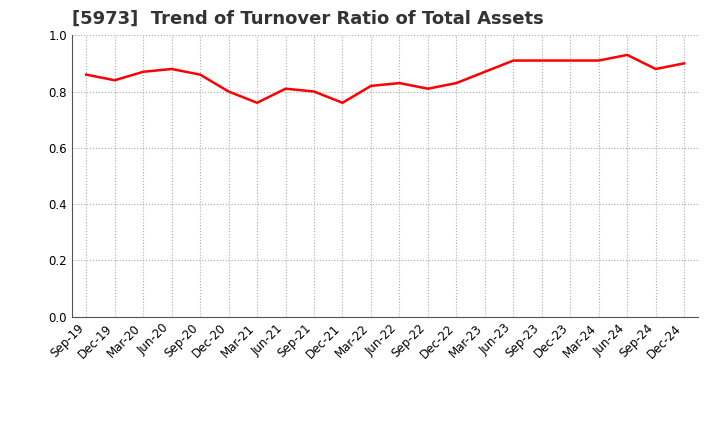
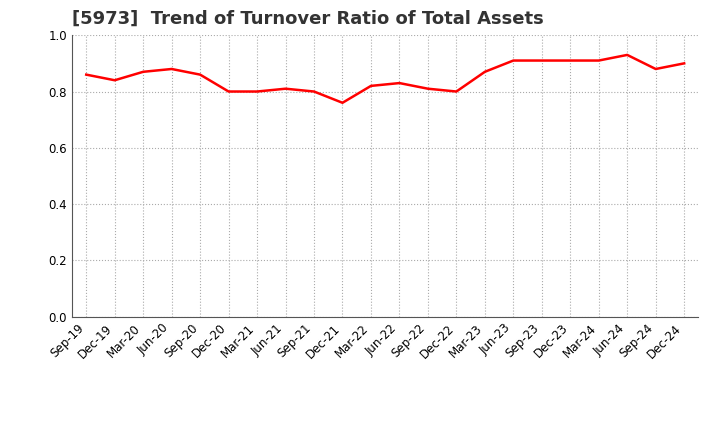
Mar-21: 0.76 -> 0.80
Dec-22: 0.83 -> 0.80
